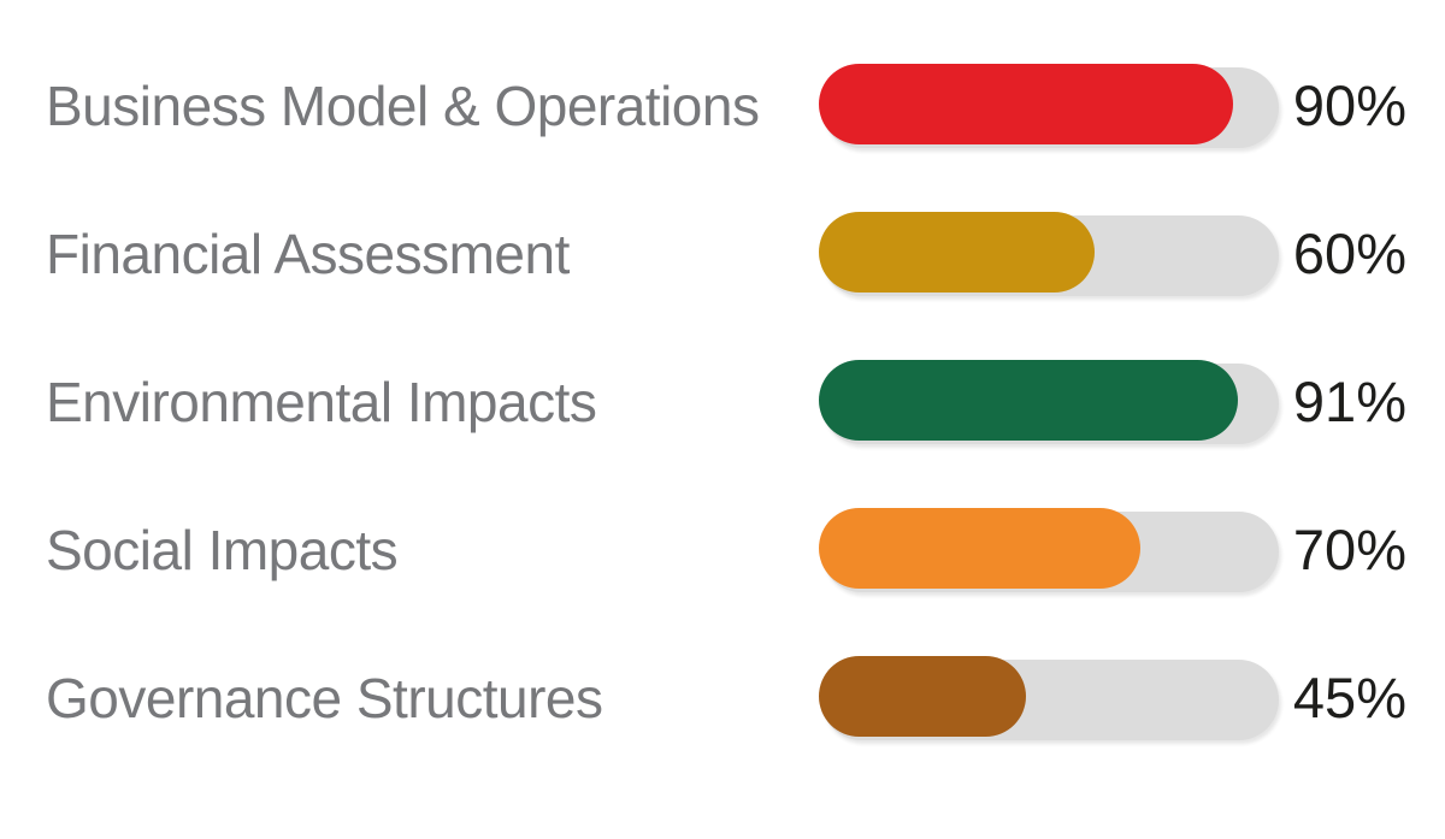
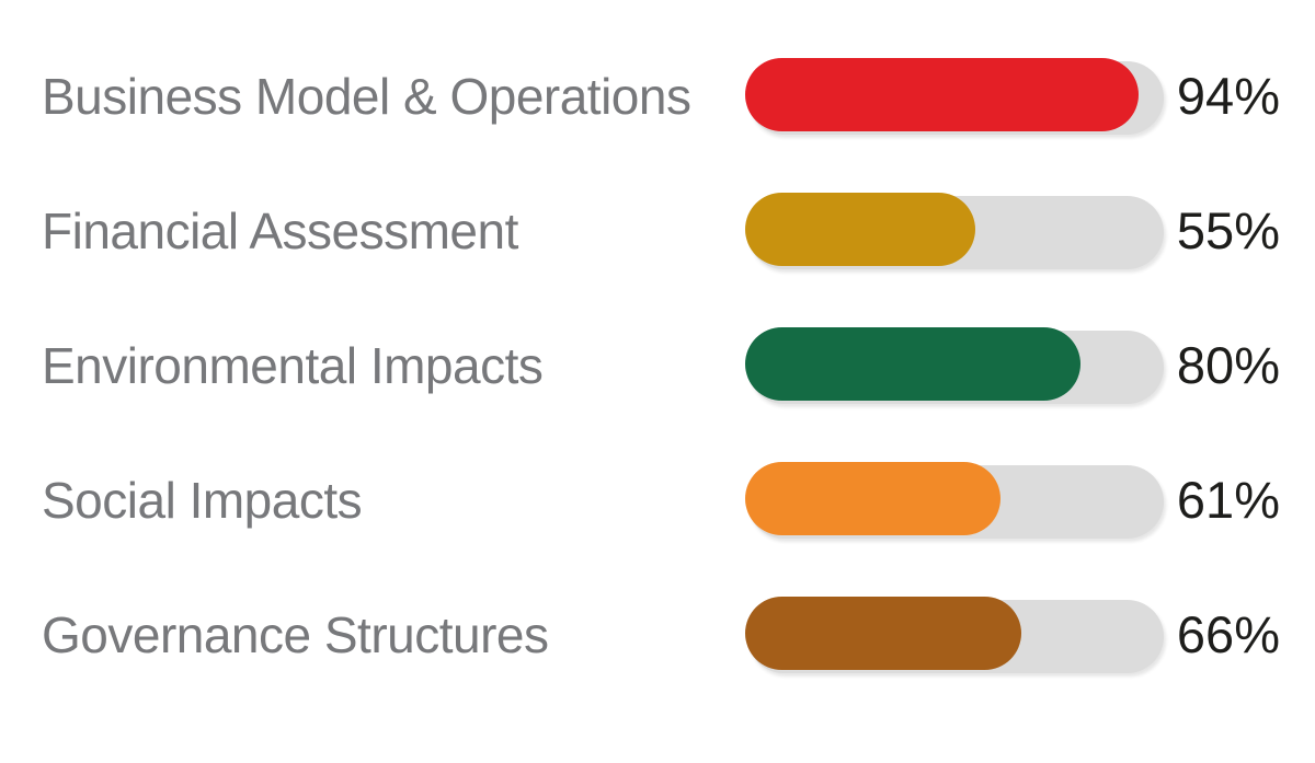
Business Model & Operations: 90% -> 94%
Financial Assessment: 60% -> 55%
Environmental Impacts: 91% -> 80%
Social Impacts: 70% -> 61%
Governance Structures: 45% -> 66%
